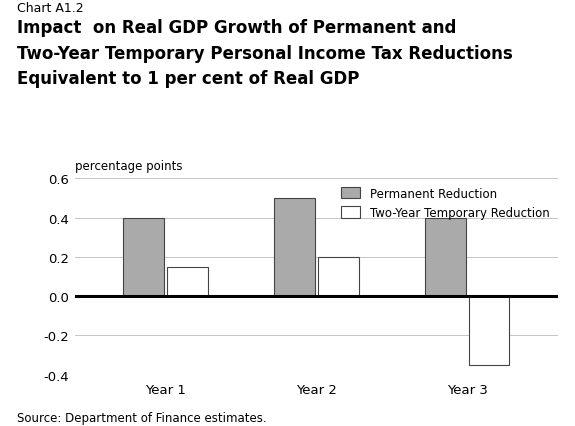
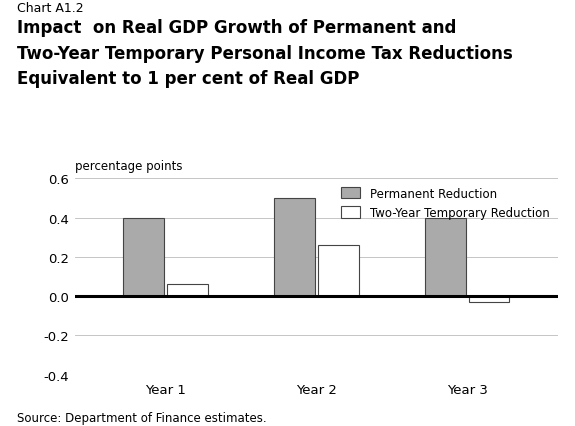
Two-Year Temporary Reduction/Year 1: 0.15 -> 0.06
Two-Year Temporary Reduction/Year 2: 0.20 -> 0.26
Two-Year Temporary Reduction/Year 3: -0.35 -> -0.03
